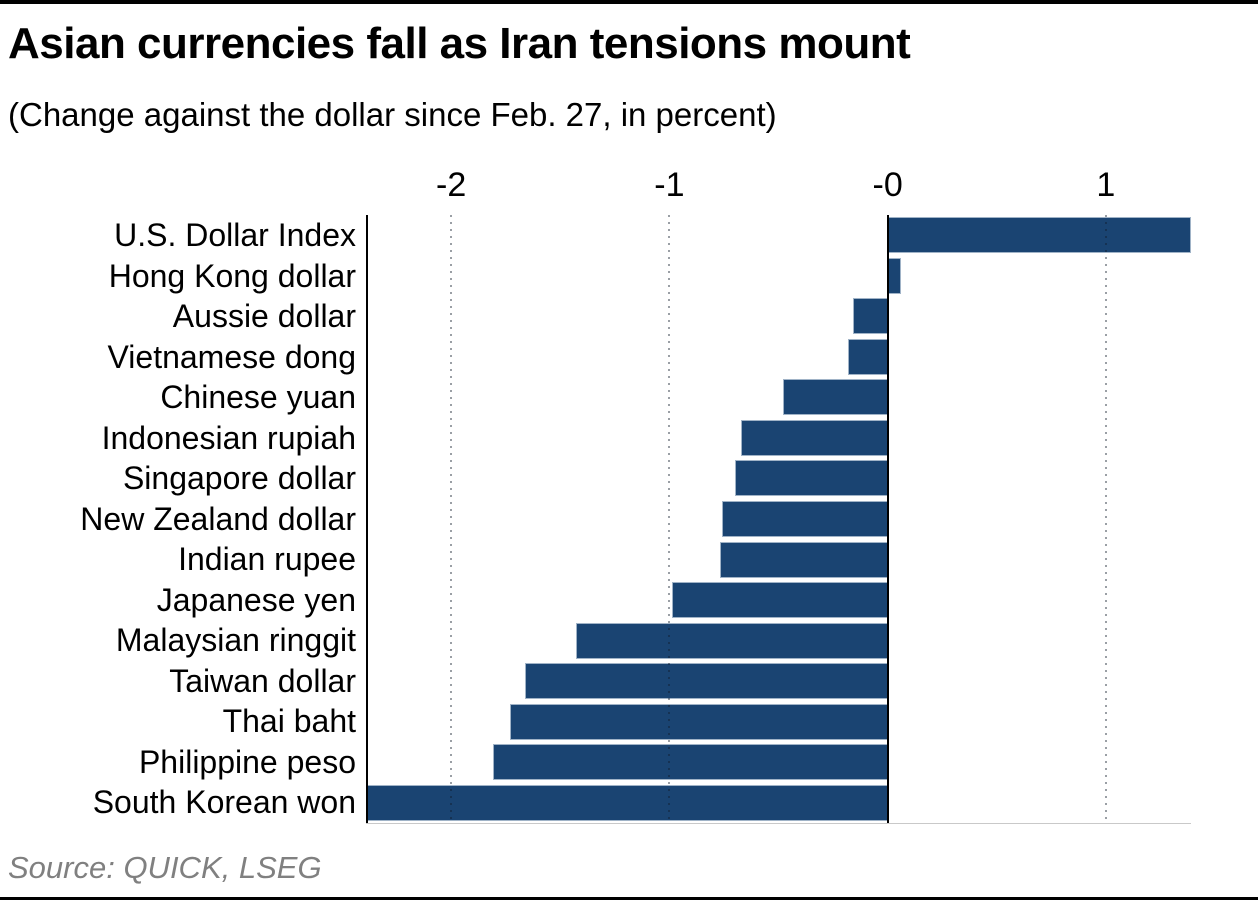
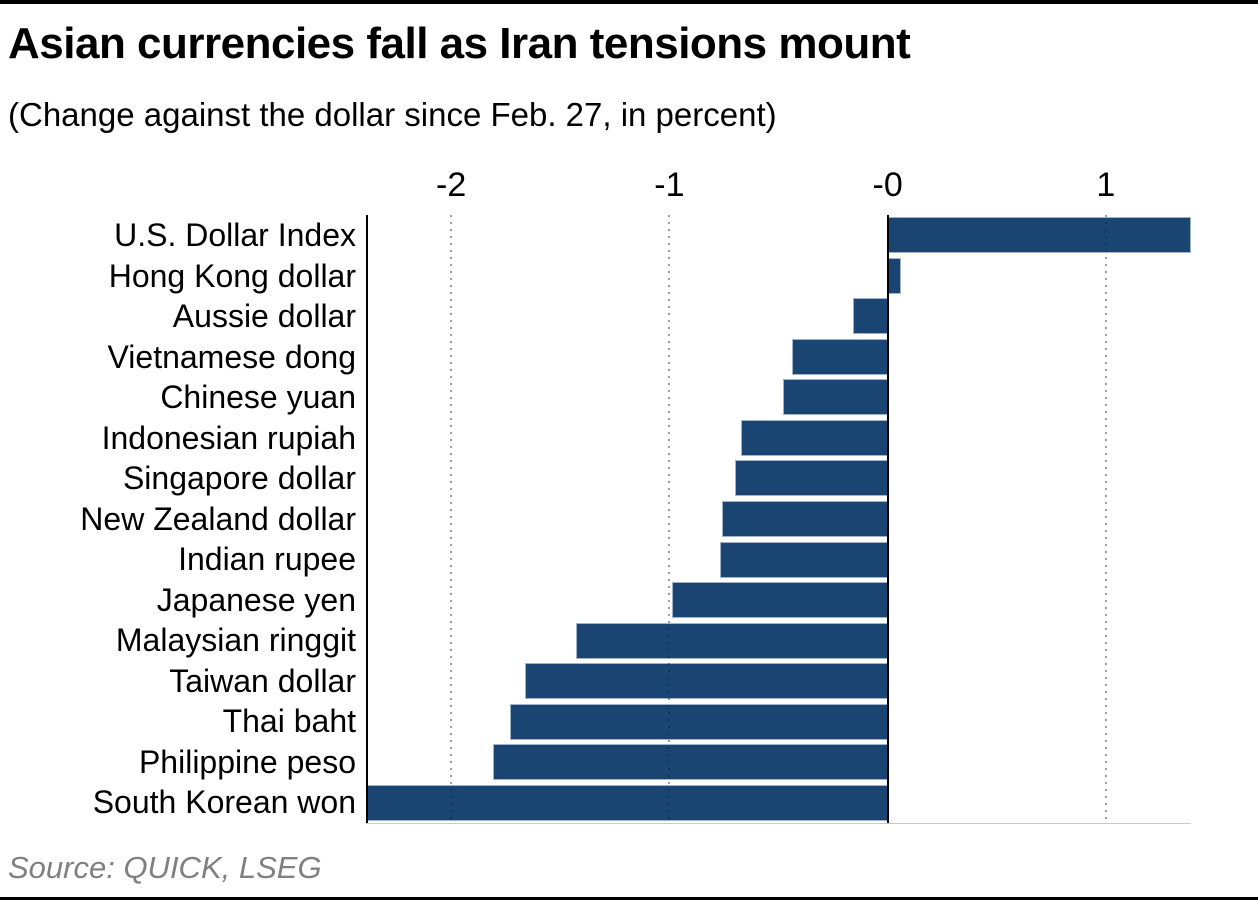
Vietnamese dong: -0.18 -> -0.44
